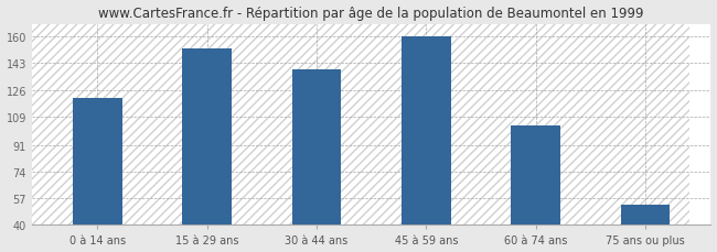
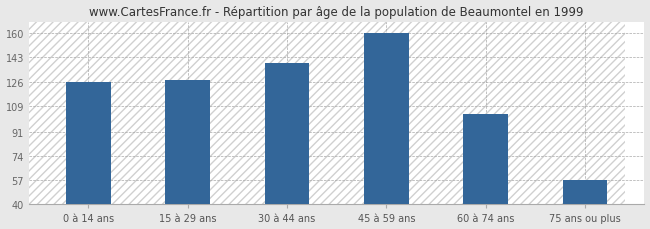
0 à 14 ans: 121 -> 126
15 à 29 ans: 152 -> 127
75 ans ou plus: 53 -> 57
